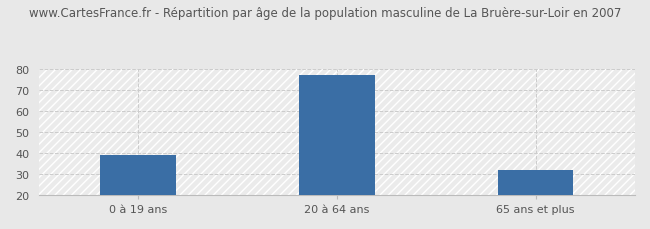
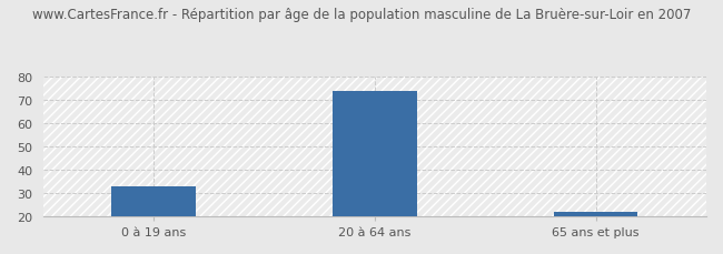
0 à 19 ans: 39 -> 33
20 à 64 ans: 77 -> 74
65 ans et plus: 32 -> 22
